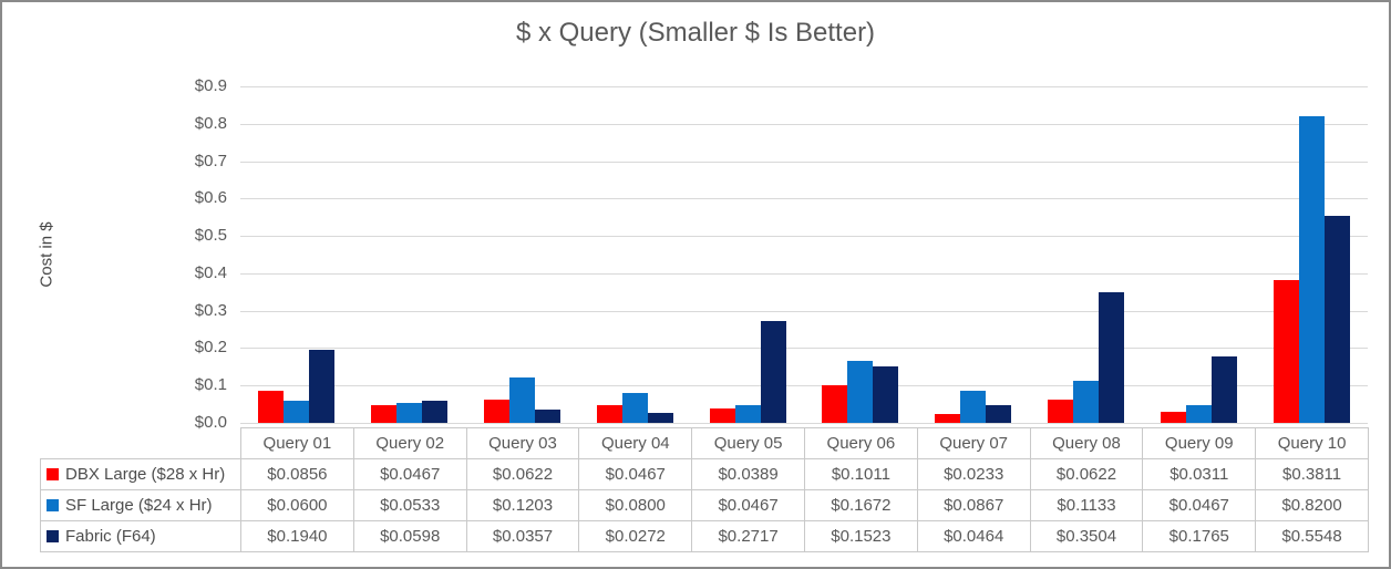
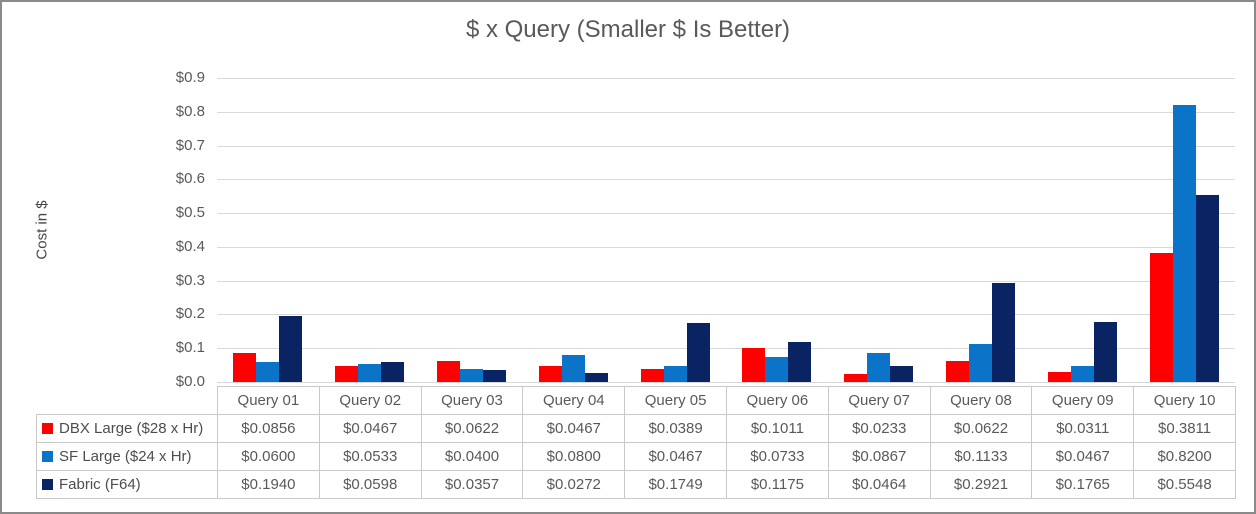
SF Large ($24 x Hr)/Query 03: $0.1203 -> $0.0400
Fabric (F64)/Query 05: $0.2717 -> $0.1749
SF Large ($24 x Hr)/Query 06: $0.1672 -> $0.0733
Fabric (F64)/Query 06: $0.1523 -> $0.1175
Fabric (F64)/Query 08: $0.3504 -> $0.2921
